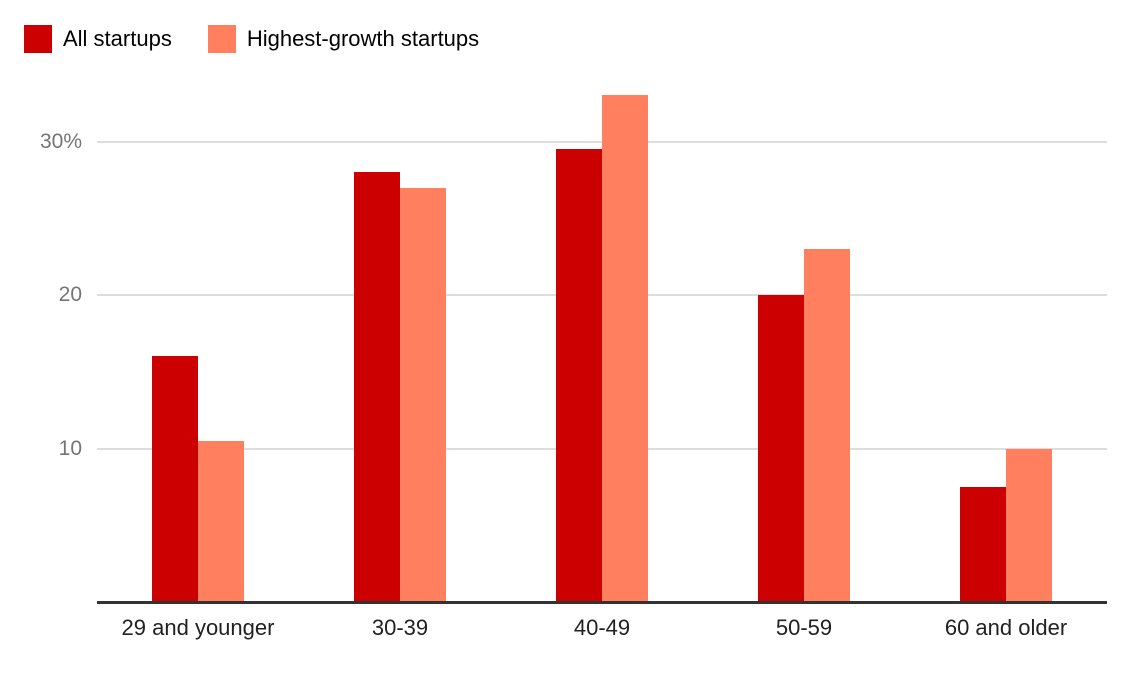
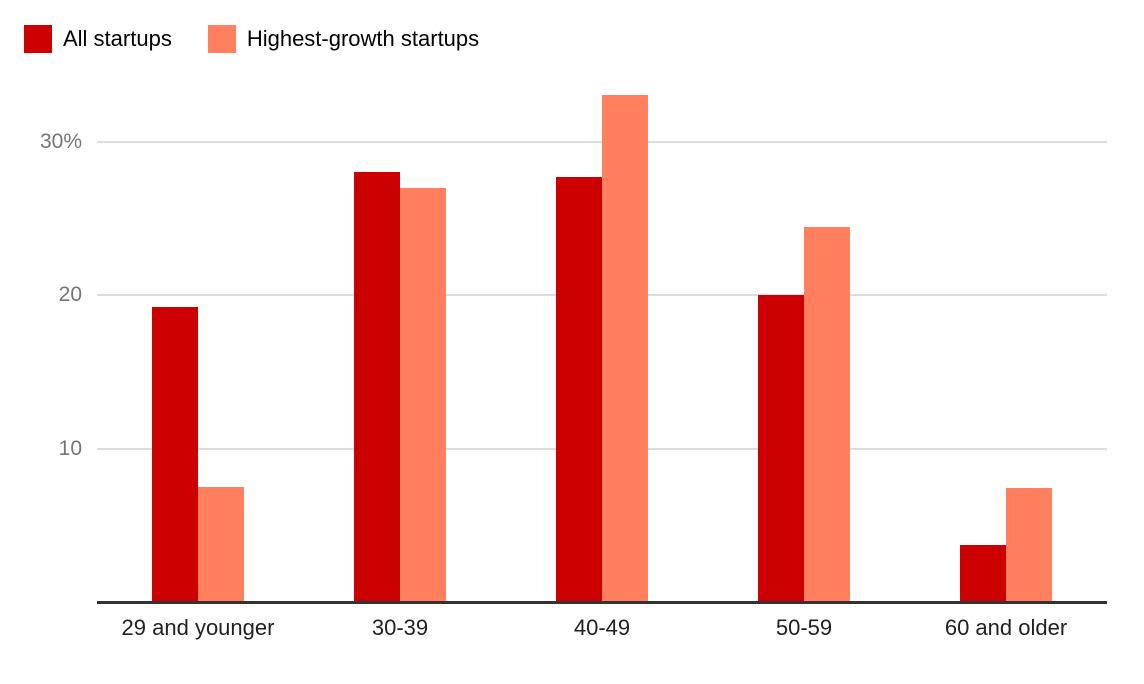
All startups/29 and younger: 16.0% -> 19.2%
Highest-growth startups/29 and younger: 10.5% -> 7.5%
All startups/40-49: 29.5% -> 27.7%
Highest-growth startups/50-59: 23.0% -> 24.4%
All startups/60 and older: 7.5% -> 3.7%
Highest-growth startups/60 and older: 10.0% -> 7.4%
